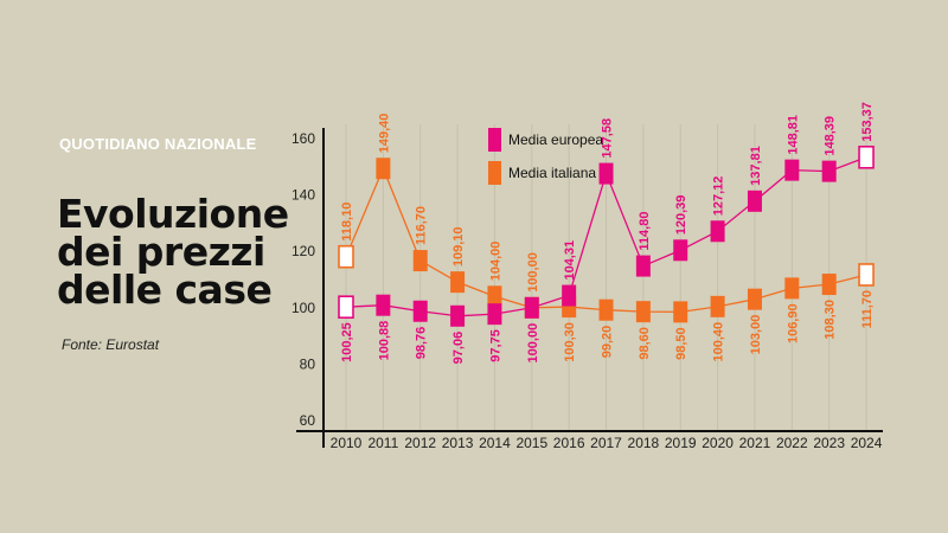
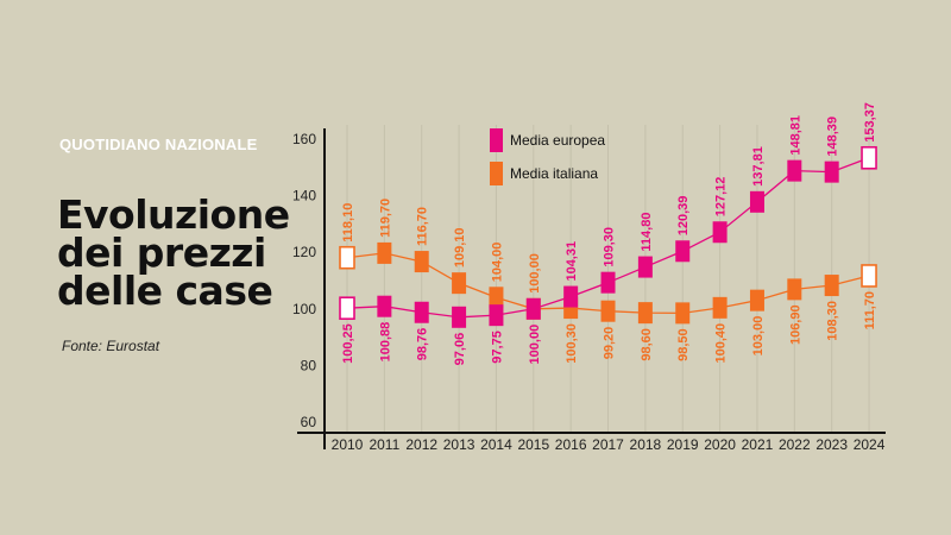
Media italiana/2011: 149,40 -> 119,70
Media europea/2017: 147,58 -> 109,30
